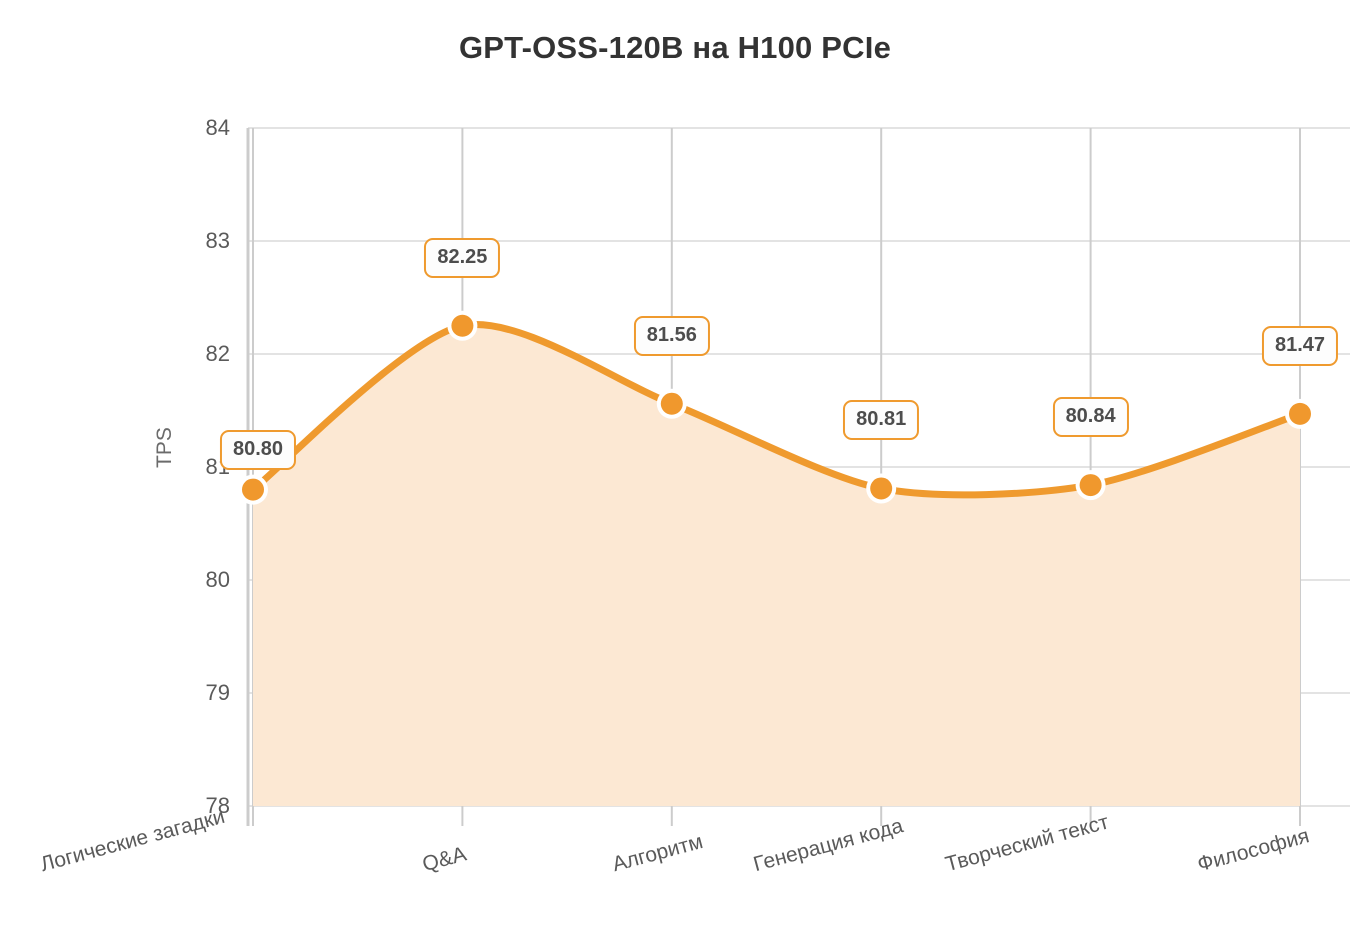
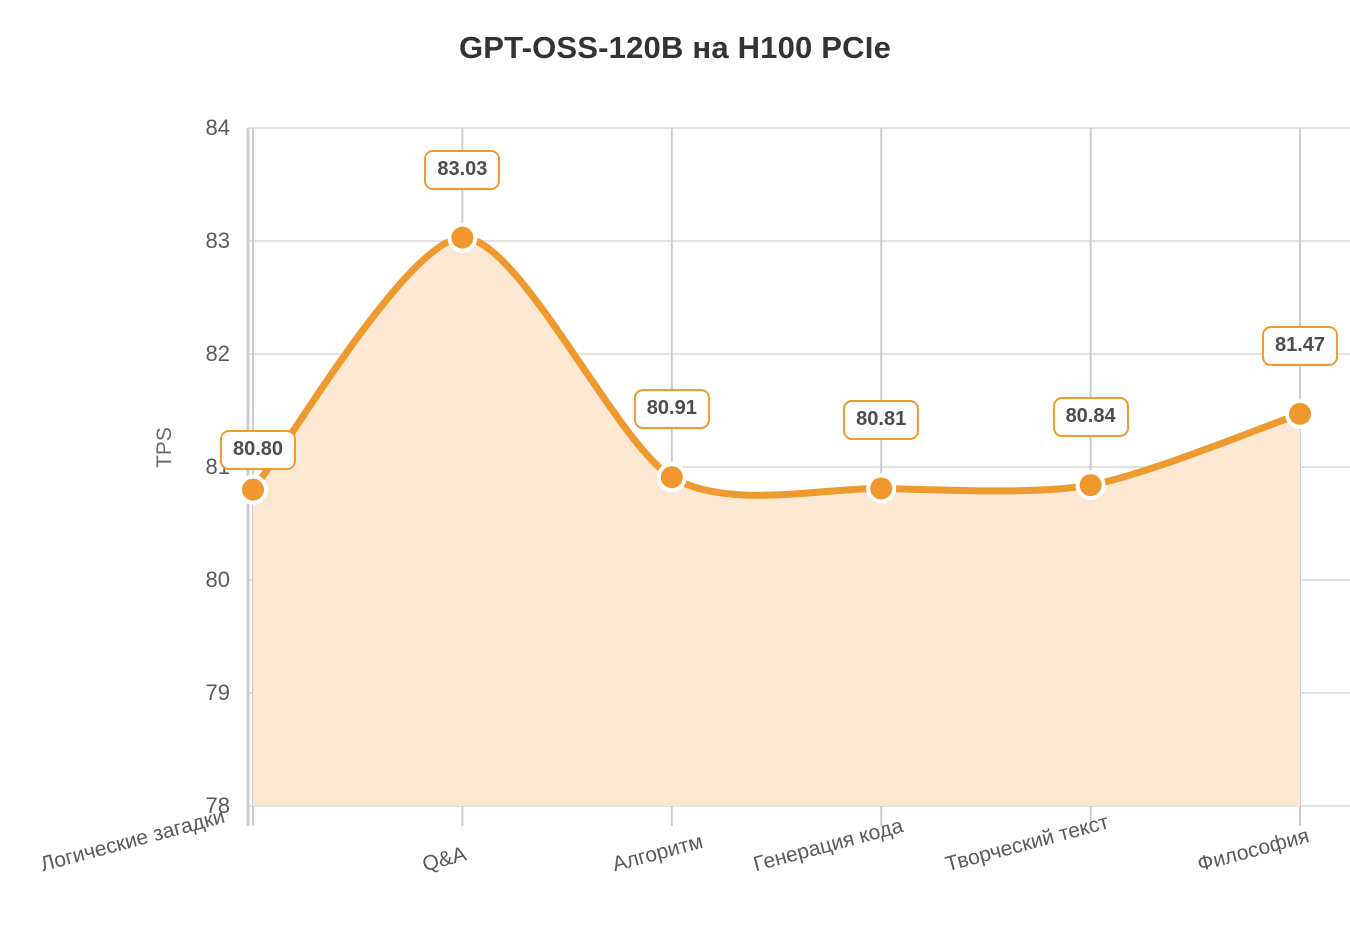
Q&A: 82.25 -> 83.03
Алгоритм: 81.56 -> 80.91
